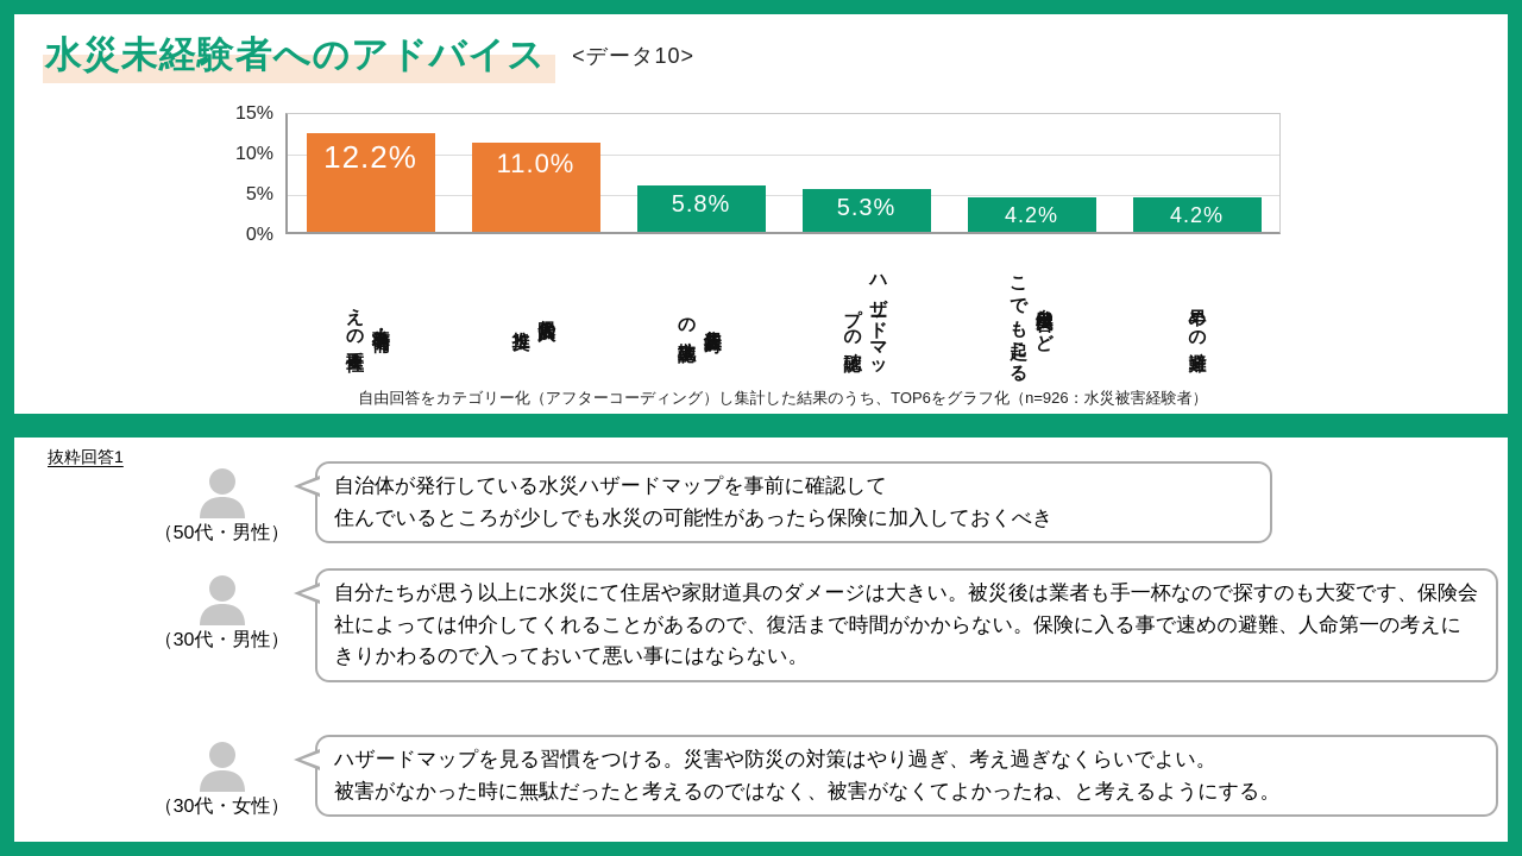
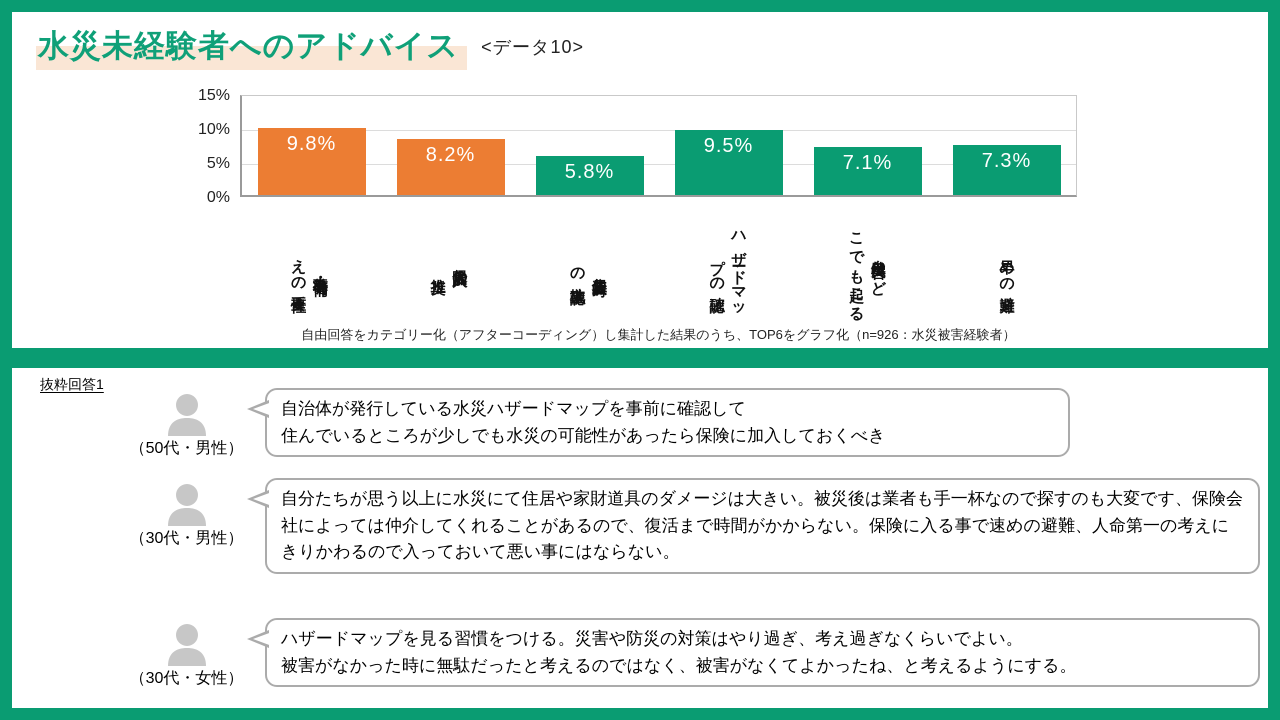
事前準備・備えの重要性: 12.2% -> 9.8%
保険加入の推奨: 11.0% -> 8.2%
ハザードマップの確認: 5.3% -> 9.5%
自然災害はどこでも起こる: 4.2% -> 7.1%
早めの避難: 4.2% -> 7.3%
